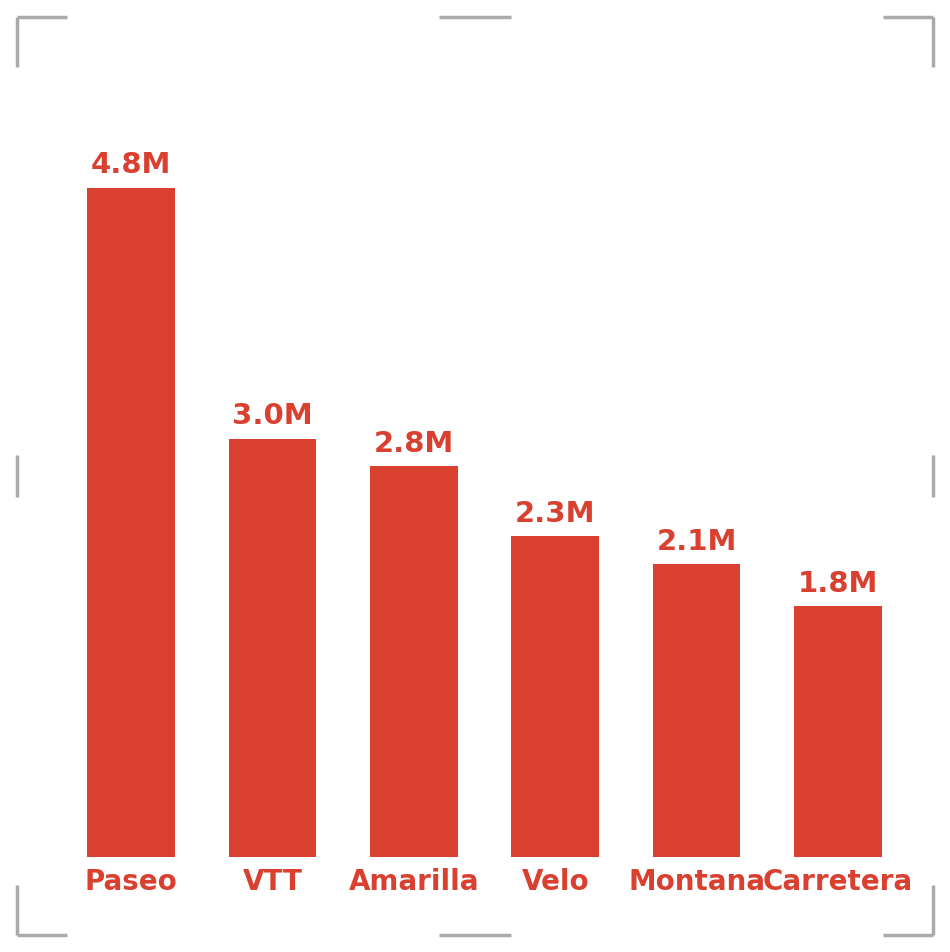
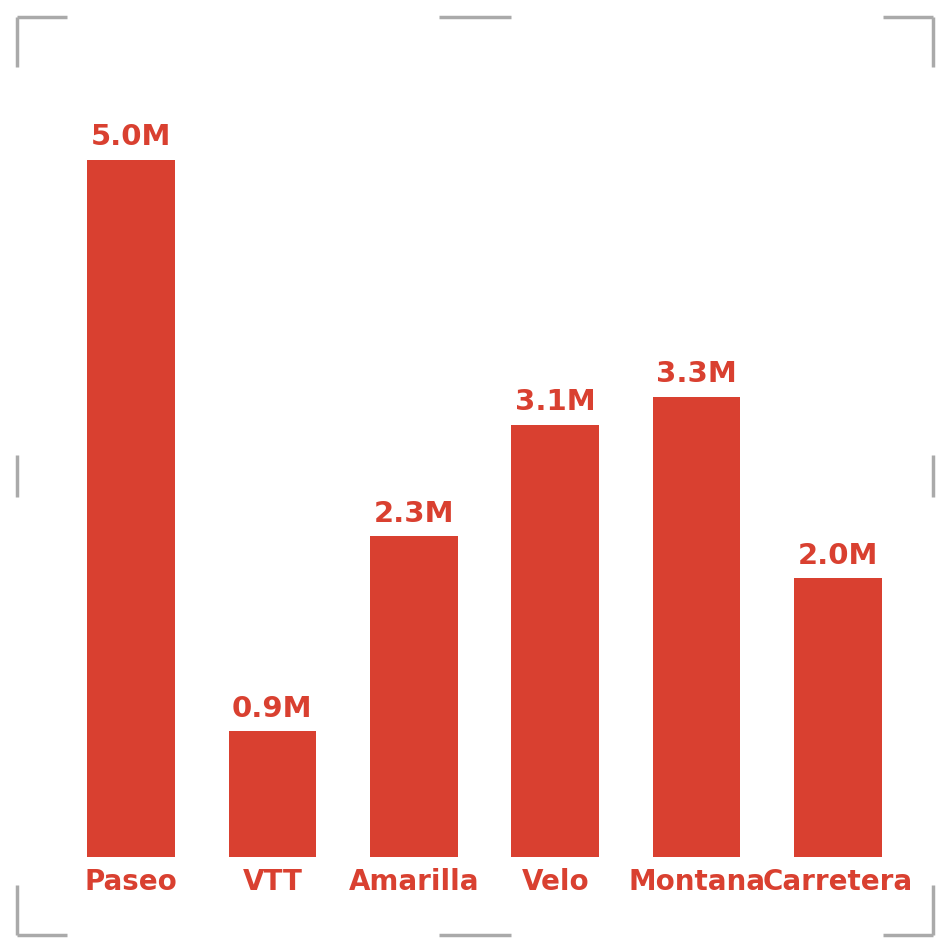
Paseo: 4.8M -> 5.0M
VTT: 3.0M -> 0.9M
Amarilla: 2.8M -> 2.3M
Velo: 2.3M -> 3.1M
Montana: 2.1M -> 3.3M
Carretera: 1.8M -> 2.0M
